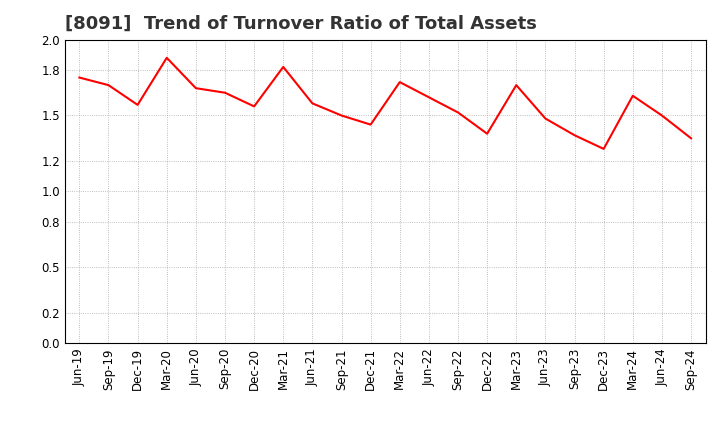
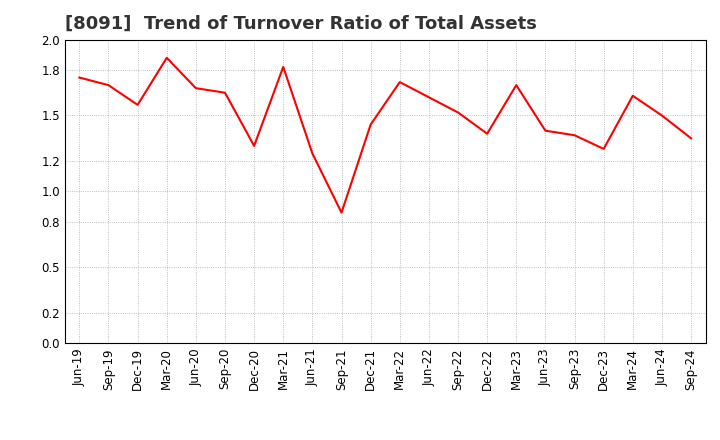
Dec-20: 1.56 -> 1.30
Jun-21: 1.58 -> 1.25
Sep-21: 1.50 -> 0.86
Jun-23: 1.48 -> 1.40
